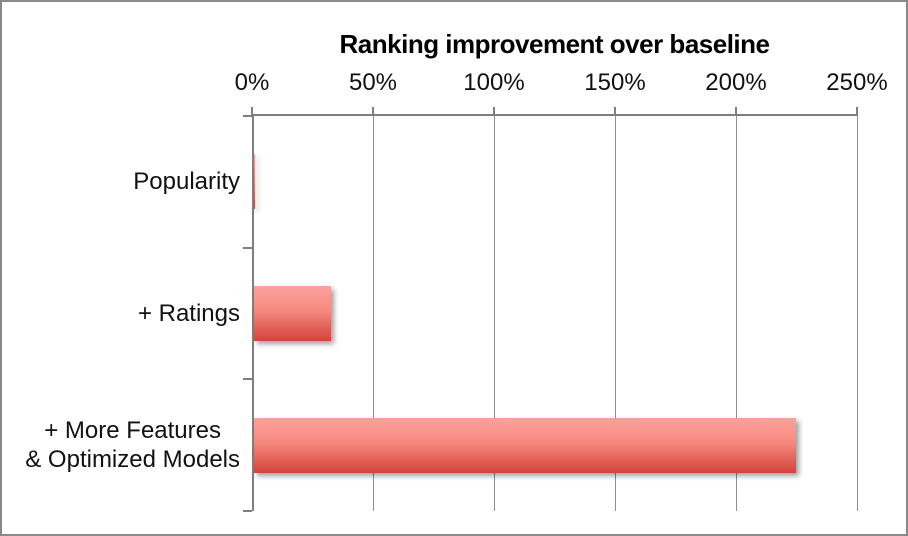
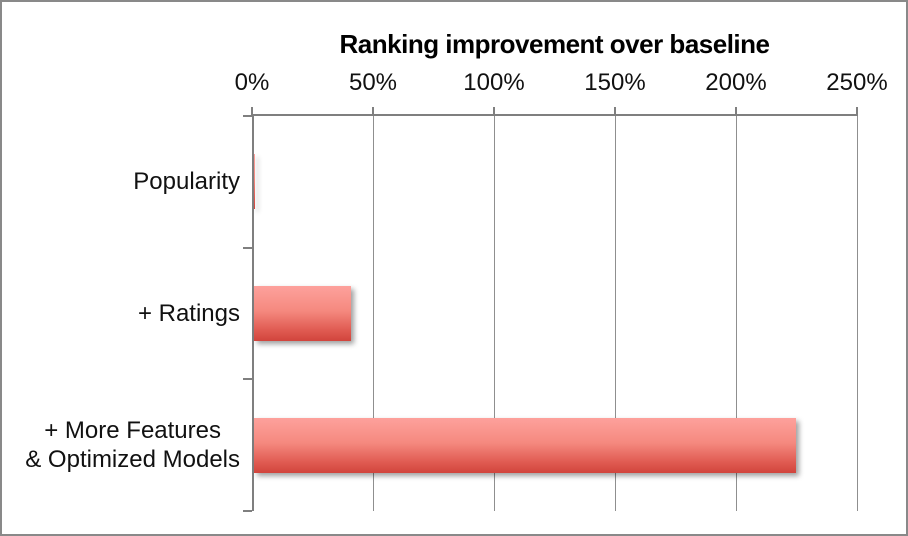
+ Ratings: 32% -> 40%
